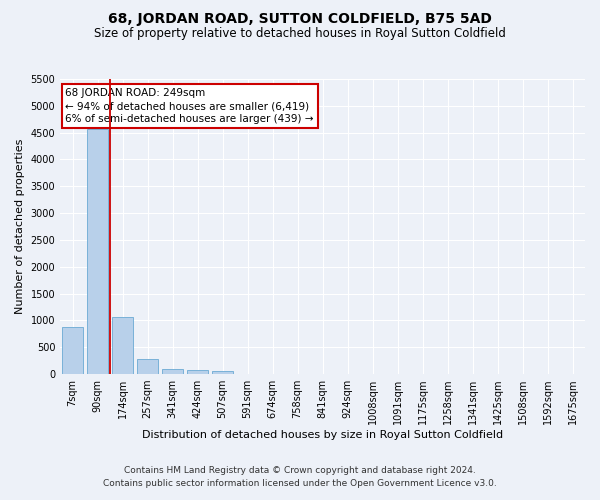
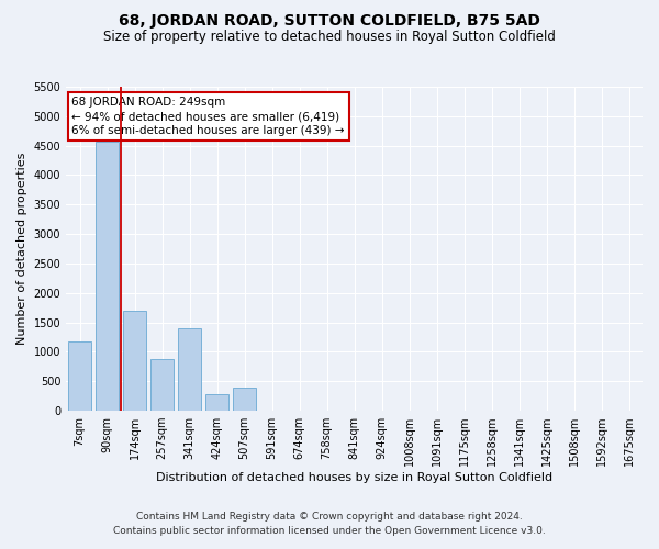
7sqm: 880 -> 1180
174sqm: 1060 -> 1700
257sqm: 280 -> 880
341sqm: 90 -> 1400
424sqm: 80 -> 280
507sqm: 60 -> 400
